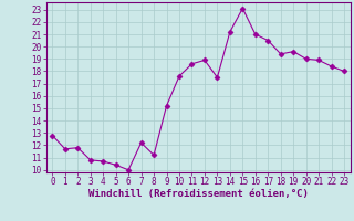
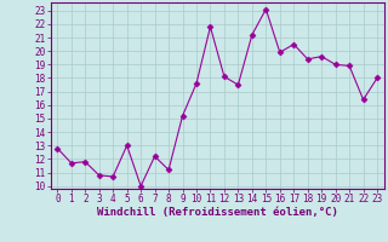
5: 10.4 -> 13.0
11: 18.6 -> 21.8
12: 18.9 -> 18.1
16: 21.0 -> 19.9
22: 18.4 -> 16.4
